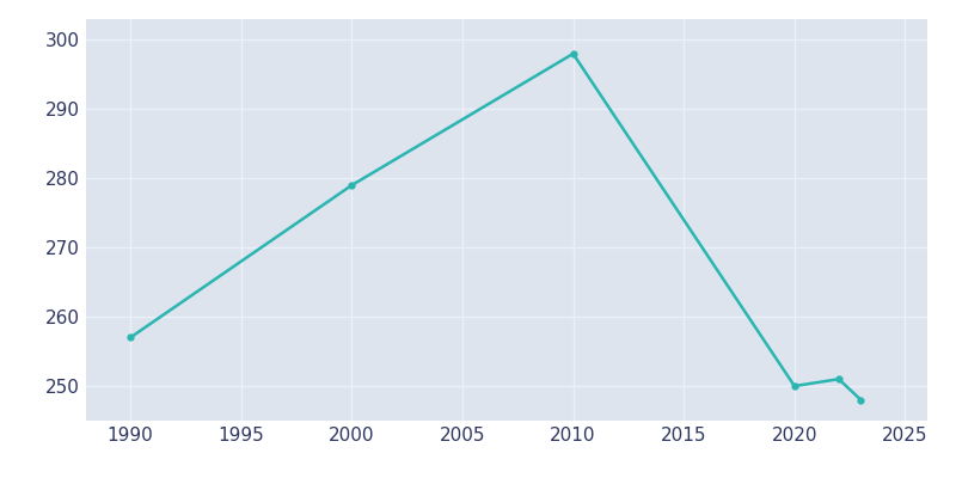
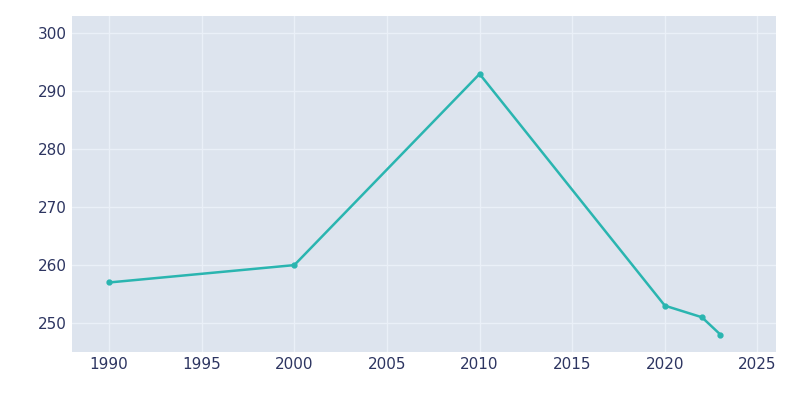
2000: 279 -> 260
2010: 298 -> 293
2020: 250 -> 253
